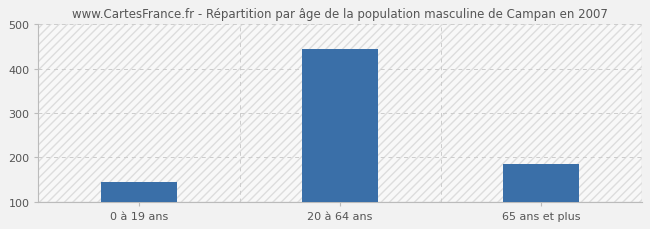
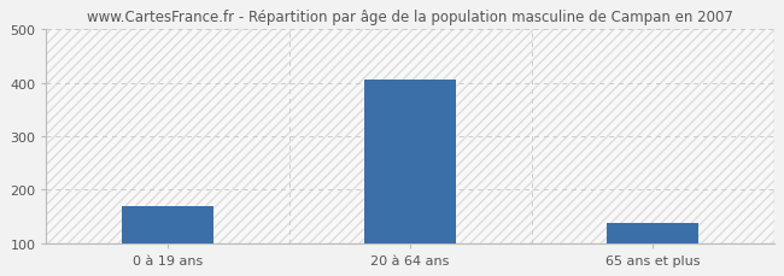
0 à 19 ans: 145 -> 170
20 à 64 ans: 445 -> 405
65 ans et plus: 185 -> 138
